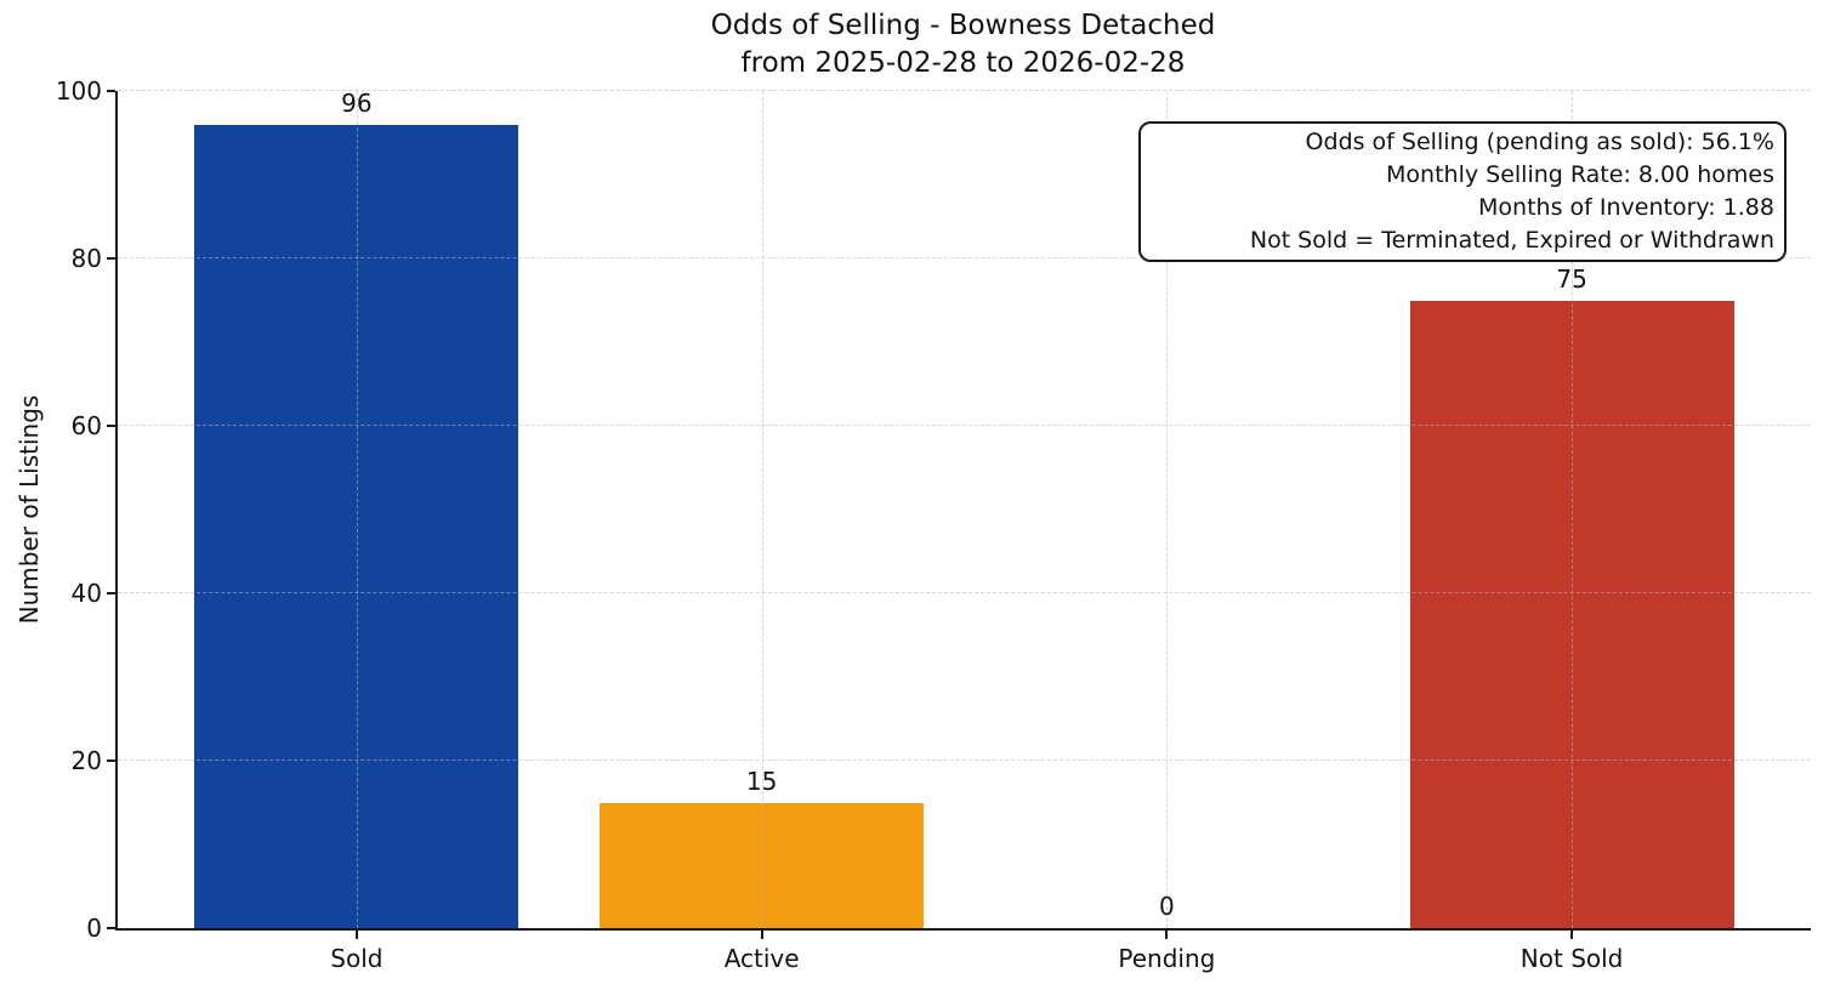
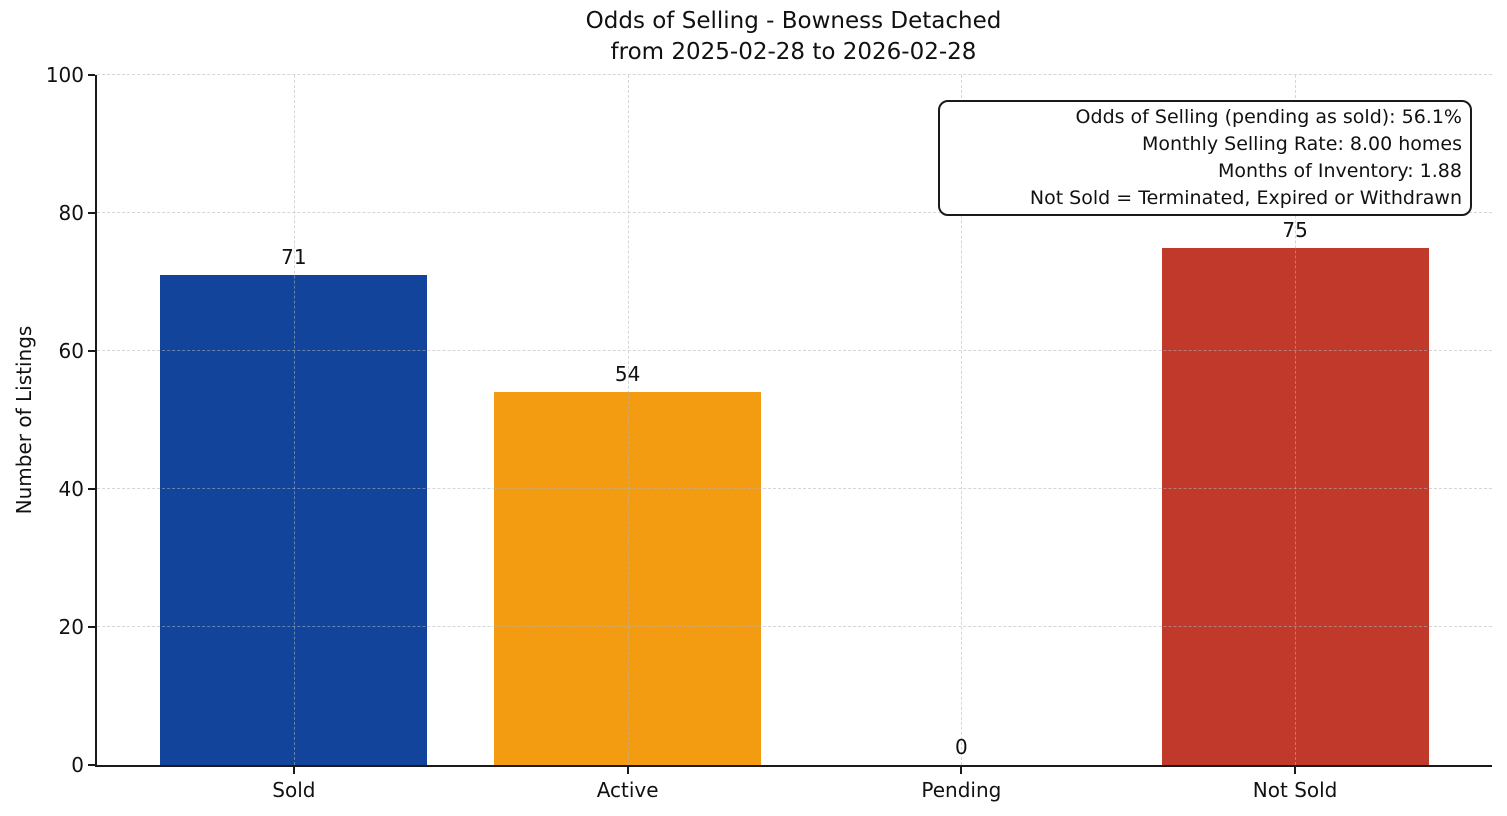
Sold: 96 -> 71
Active: 15 -> 54
